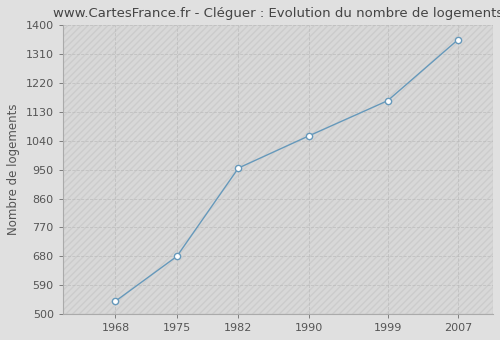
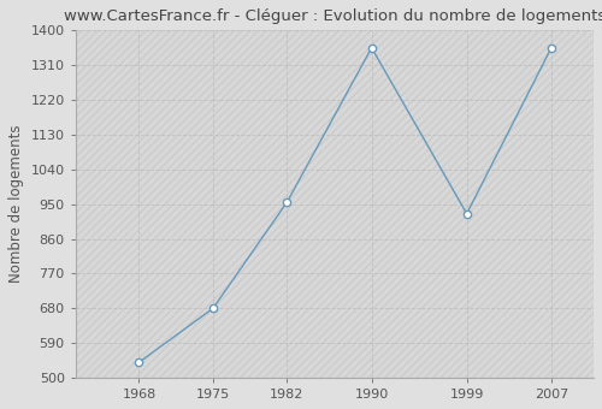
1990: 1055 -> 1355
1999: 1165 -> 925
